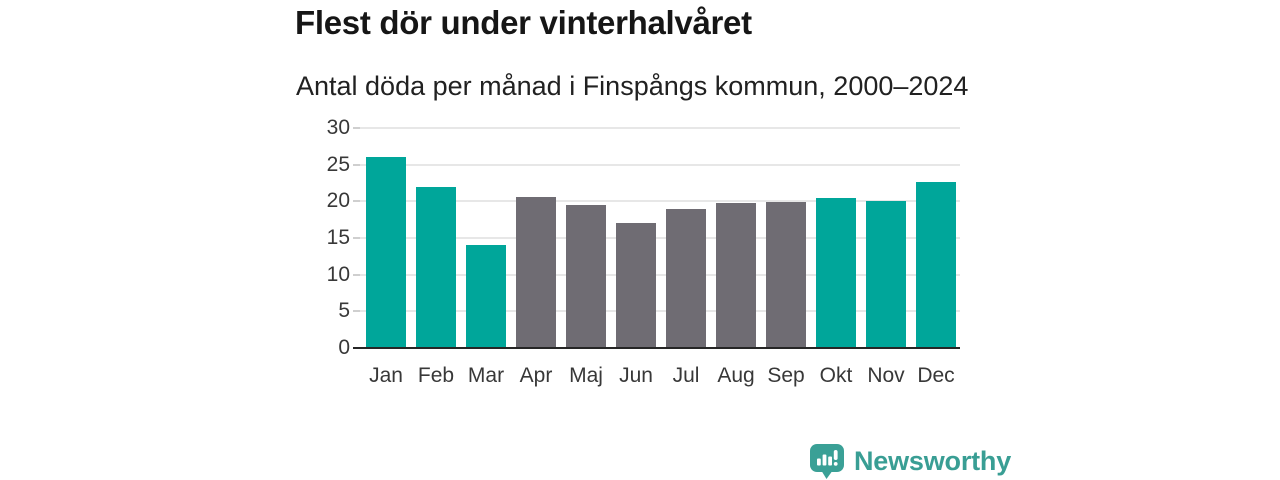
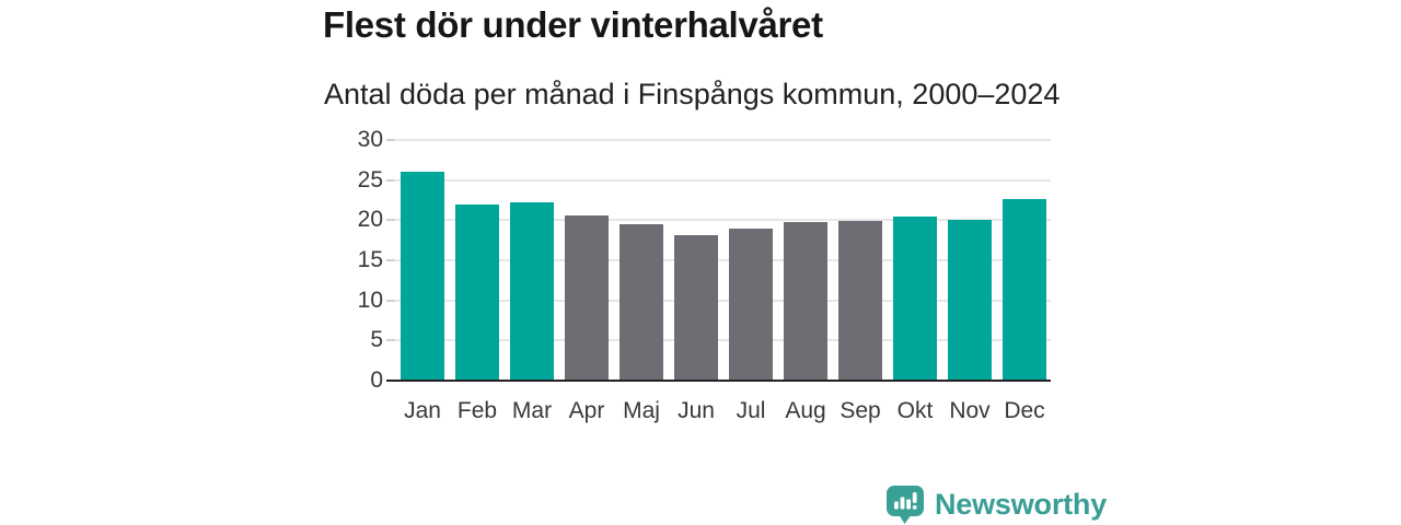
Mar: 14 -> 22
Jun: 17 -> 18
